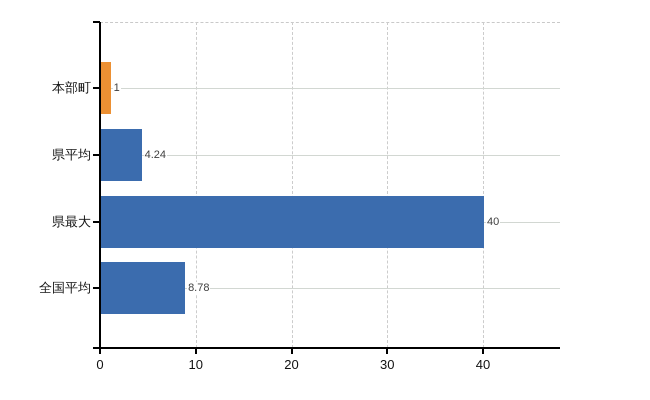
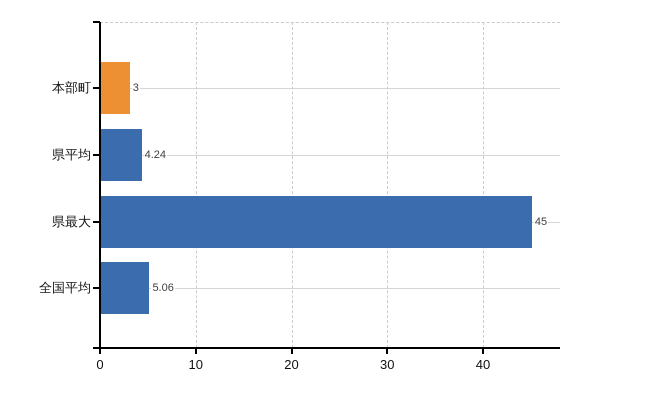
本部町: 1 -> 3
県最大: 40 -> 45
全国平均: 8.78 -> 5.06
